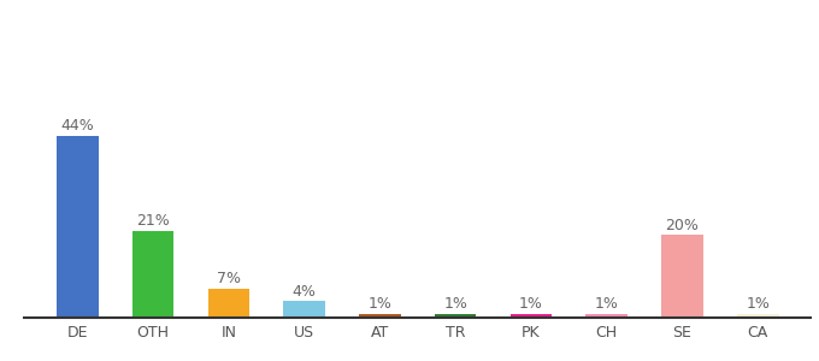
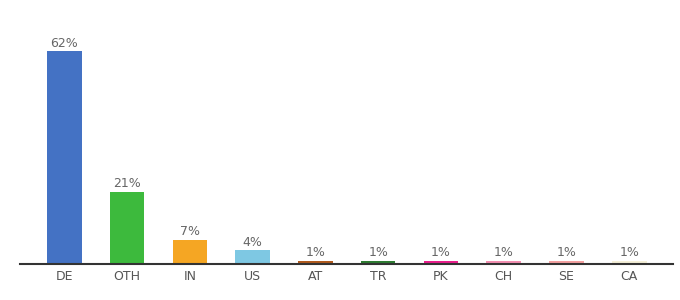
DE: 44% -> 62%
SE: 20% -> 1%
